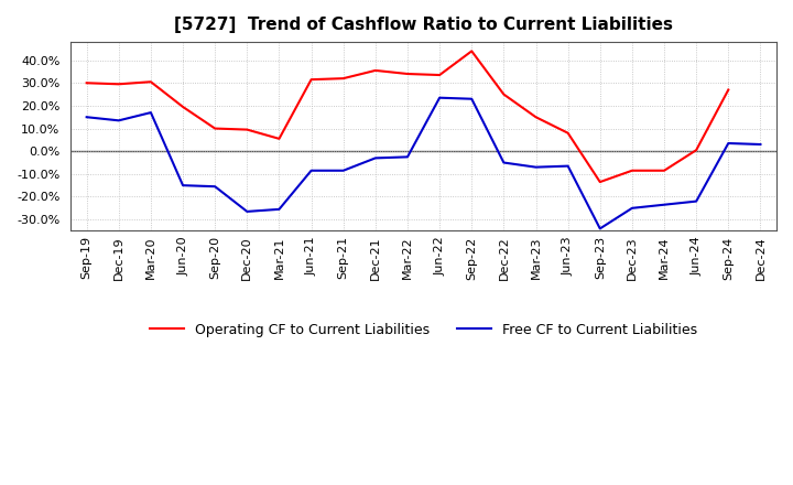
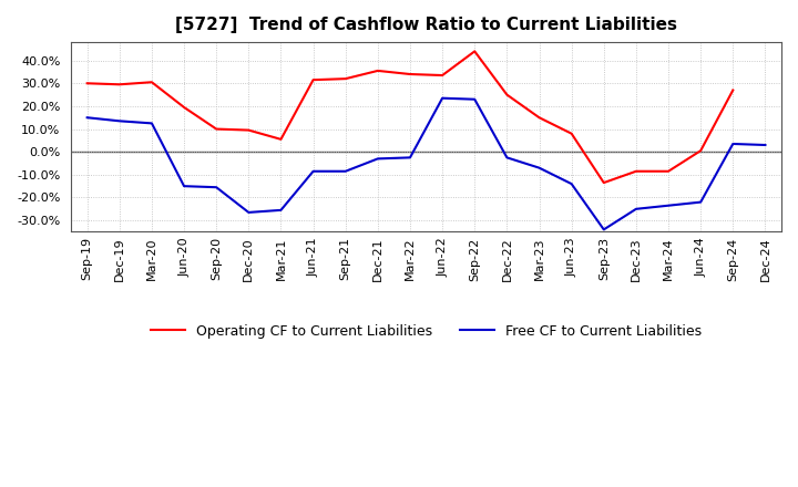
Free CF to Current Liabilities/Mar-20: 17.0% -> 12.5%
Free CF to Current Liabilities/Dec-22: -5.0% -> -2.5%
Free CF to Current Liabilities/Jun-23: -6.5% -> -14.0%
